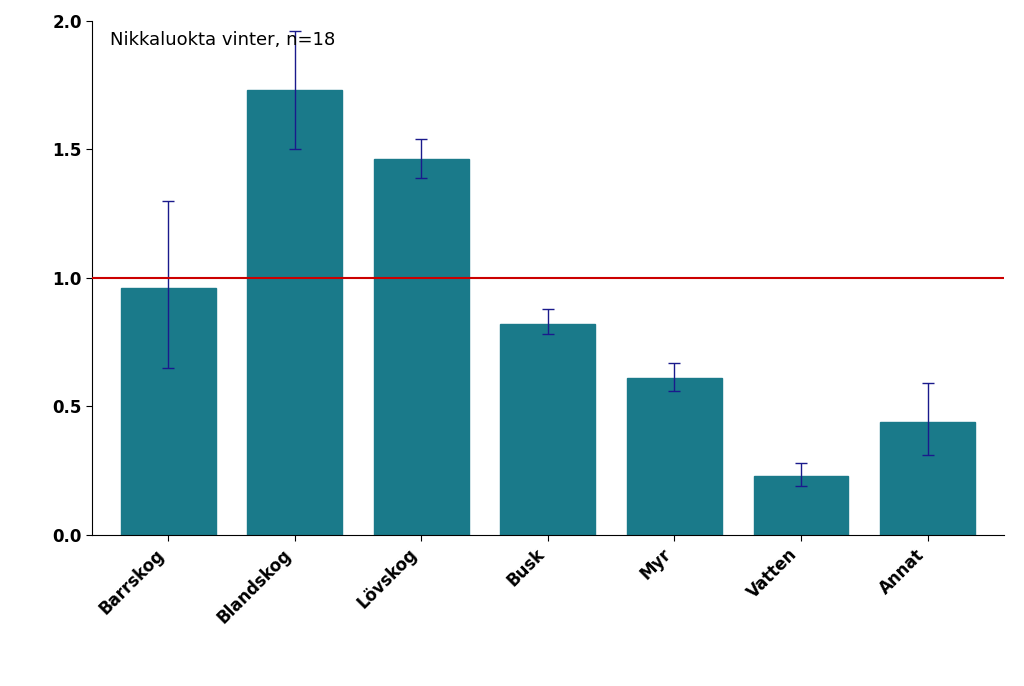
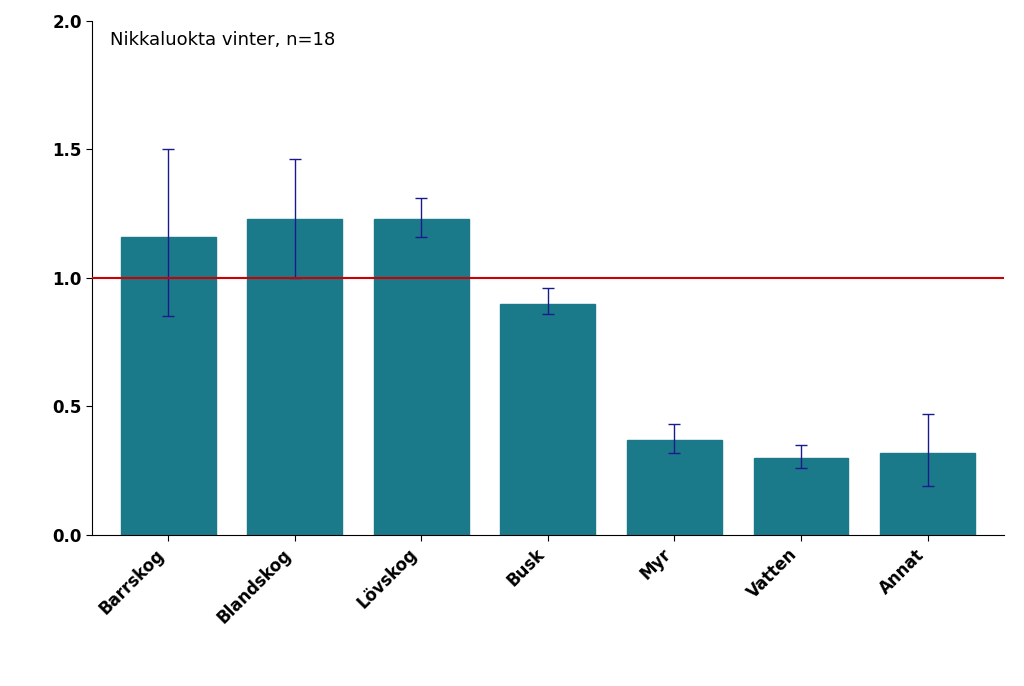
Barrskog: 0.96 -> 1.16
Blandskog: 1.73 -> 1.23
Lövskog: 1.46 -> 1.23
Busk: 0.82 -> 0.90
Myr: 0.61 -> 0.37
Vatten: 0.23 -> 0.30
Annat: 0.44 -> 0.32
